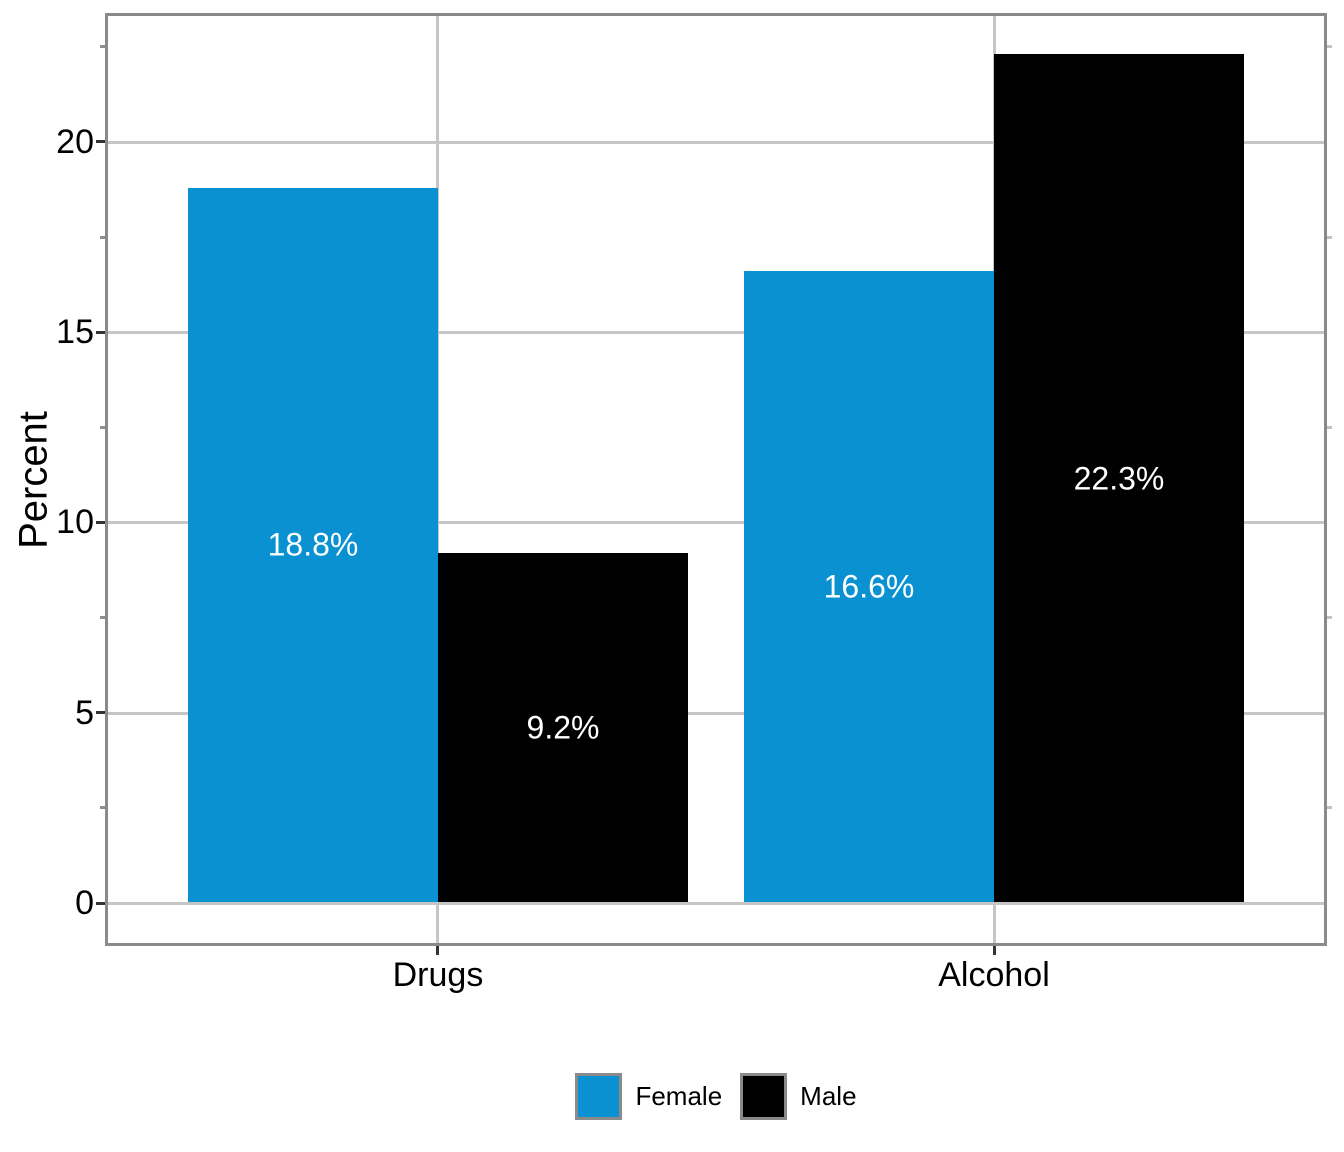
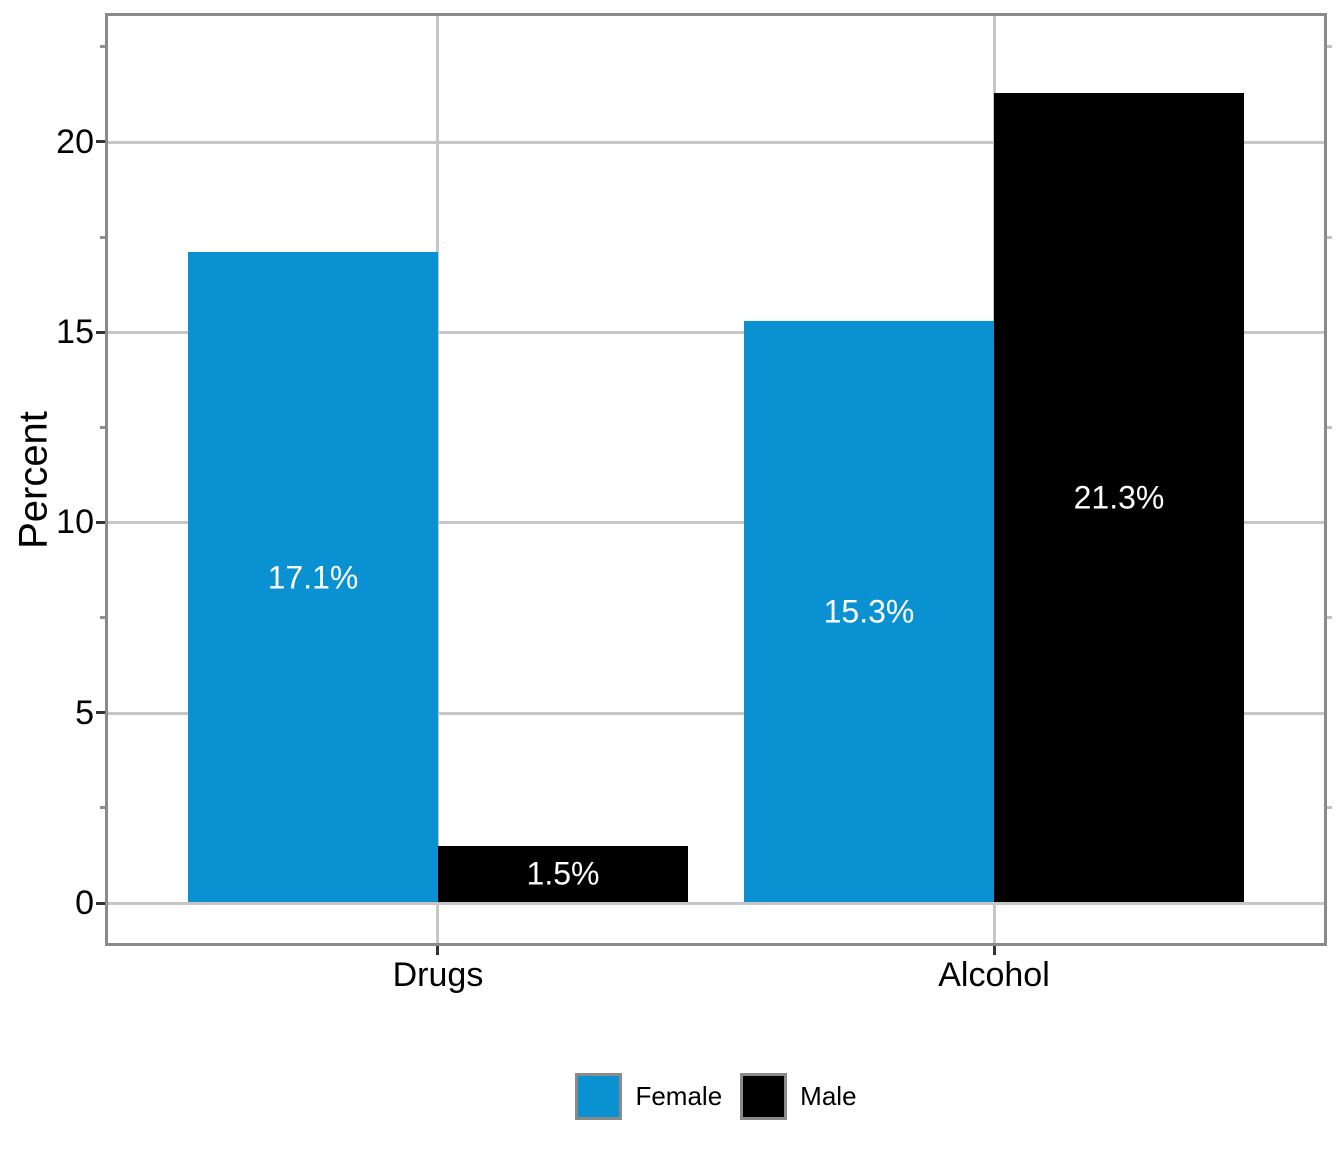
Female/Drugs: 18.8% -> 17.1%
Male/Drugs: 9.2% -> 1.5%
Female/Alcohol: 16.6% -> 15.3%
Male/Alcohol: 22.3% -> 21.3%
